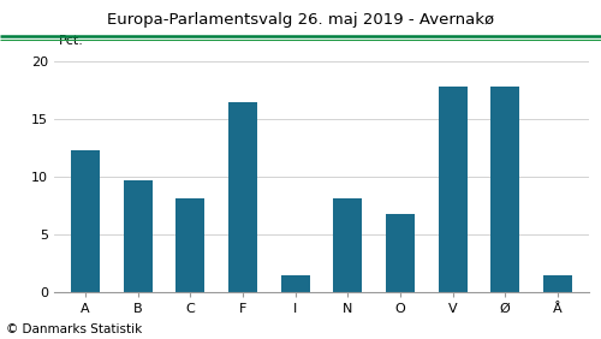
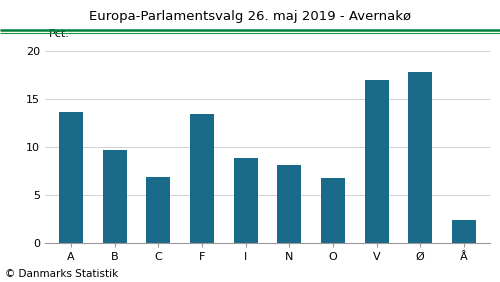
A: 12.3 -> 13.6
C: 8.1 -> 6.8
F: 16.4 -> 13.4
I: 1.4 -> 8.8
V: 17.8 -> 17.0
Å: 1.4 -> 2.4
